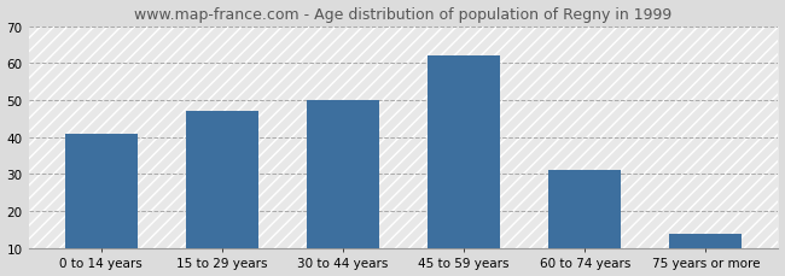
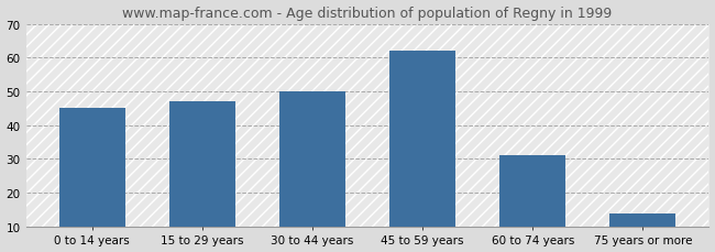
0 to 14 years: 41 -> 45
